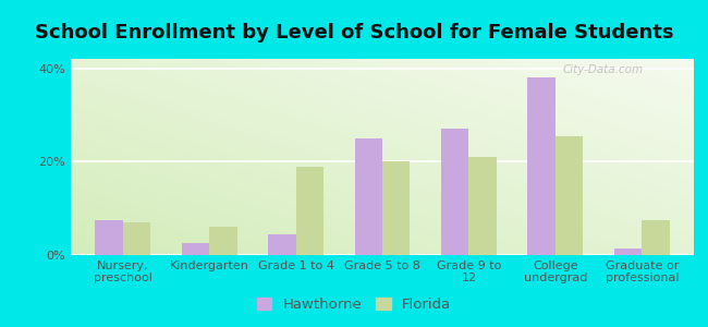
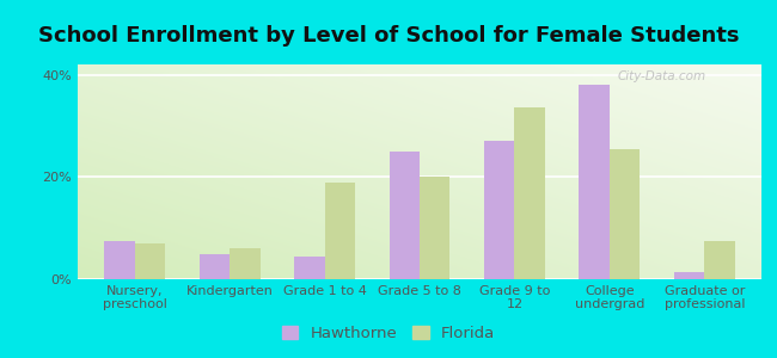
Hawthorne/Kindergarten: 2.5% -> 5.0%
Florida/Grade 9 to 12: 21.0% -> 33.5%
